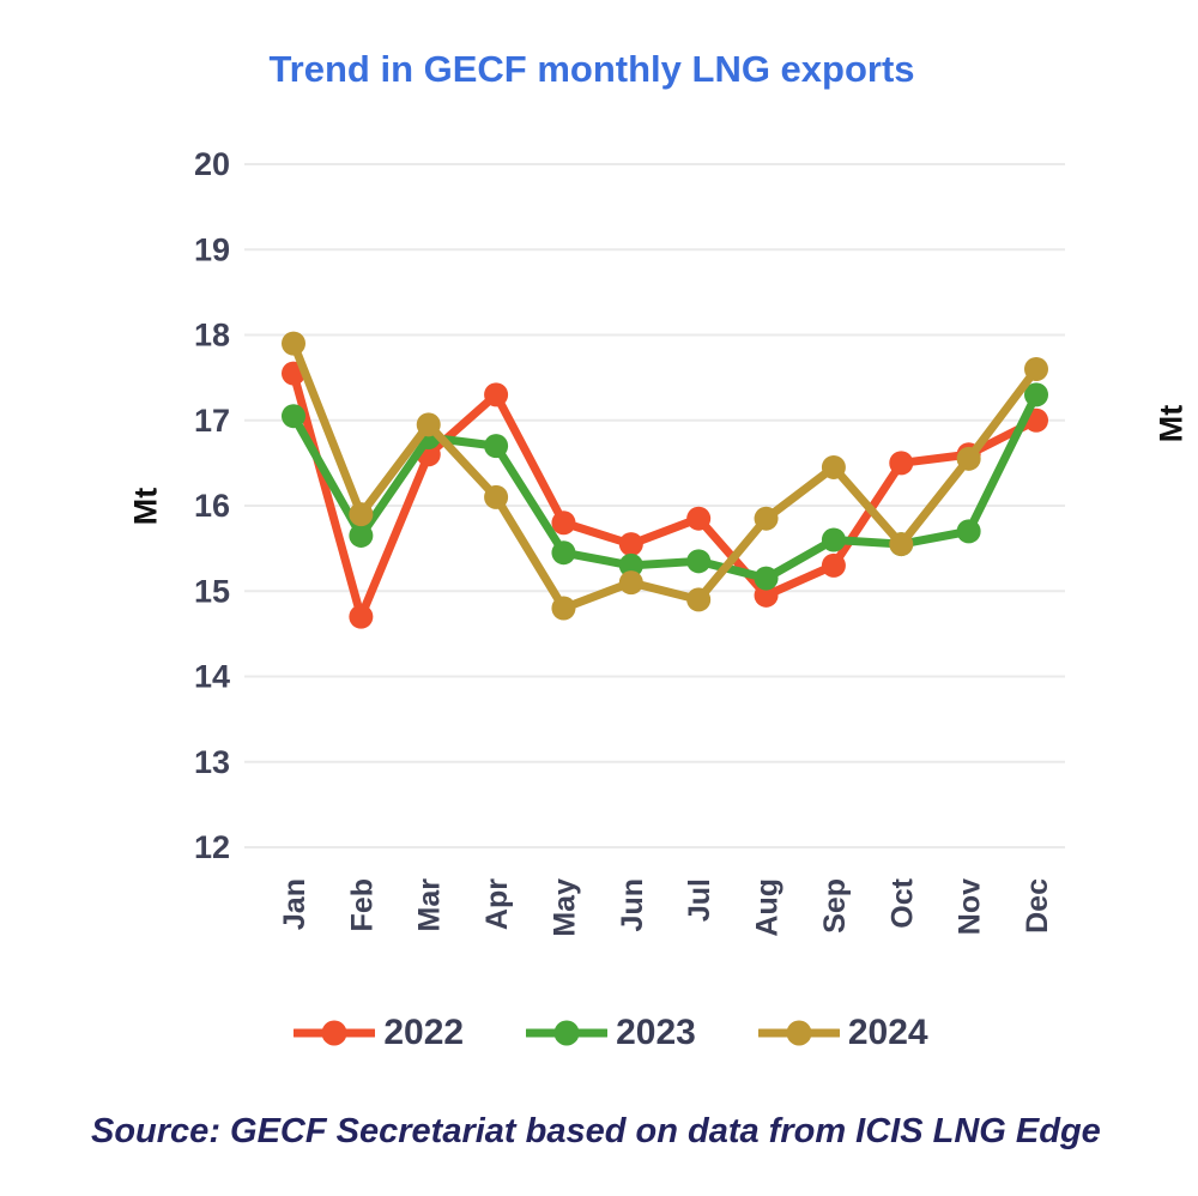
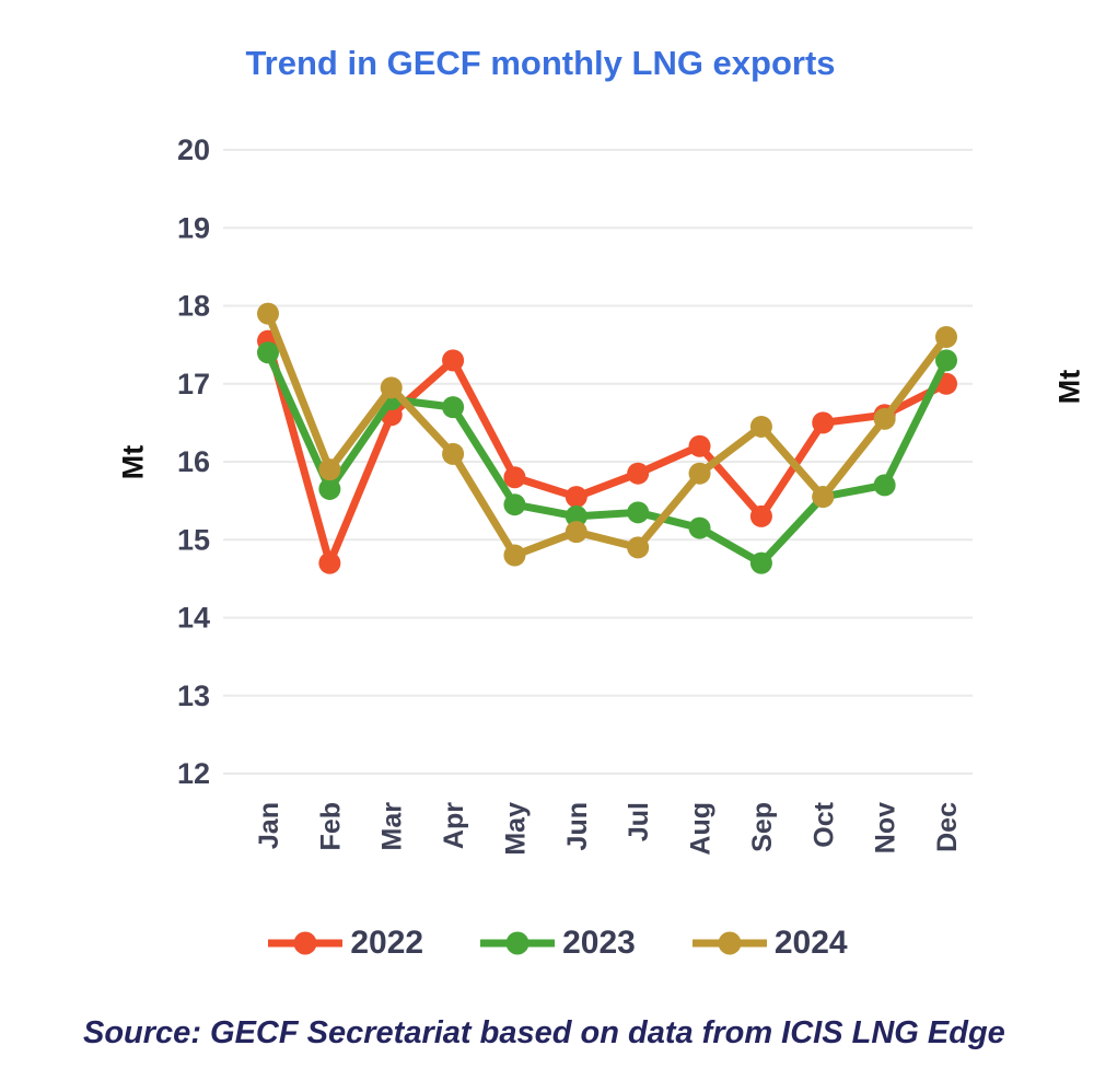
2023/Jan: 17.1 -> 17.4
2022/Aug: 14.9 -> 16.2
2023/Sep: 15.6 -> 14.7
